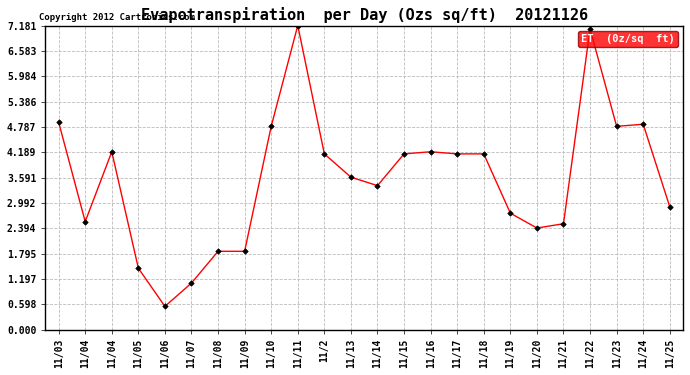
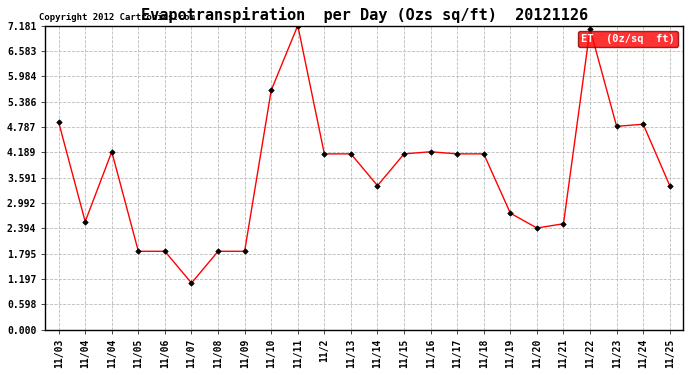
11/05: 1.45 -> 1.85
11/06: 0.55 -> 1.85
11/10: 4.80 -> 5.65
11/13: 3.60 -> 4.15
11/25: 2.90 -> 3.40
